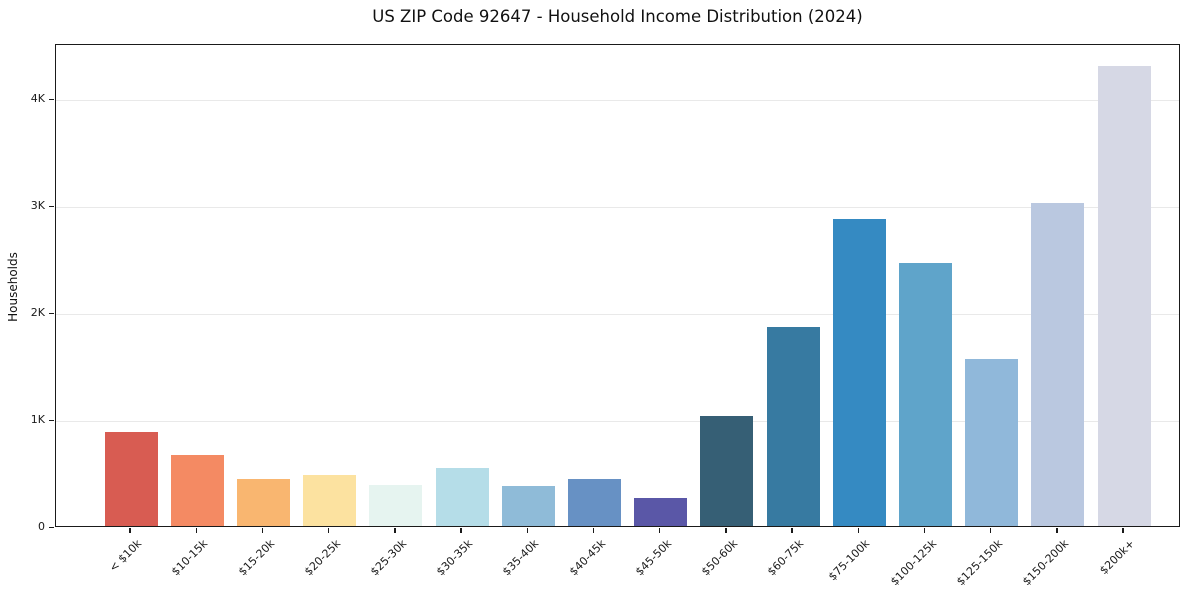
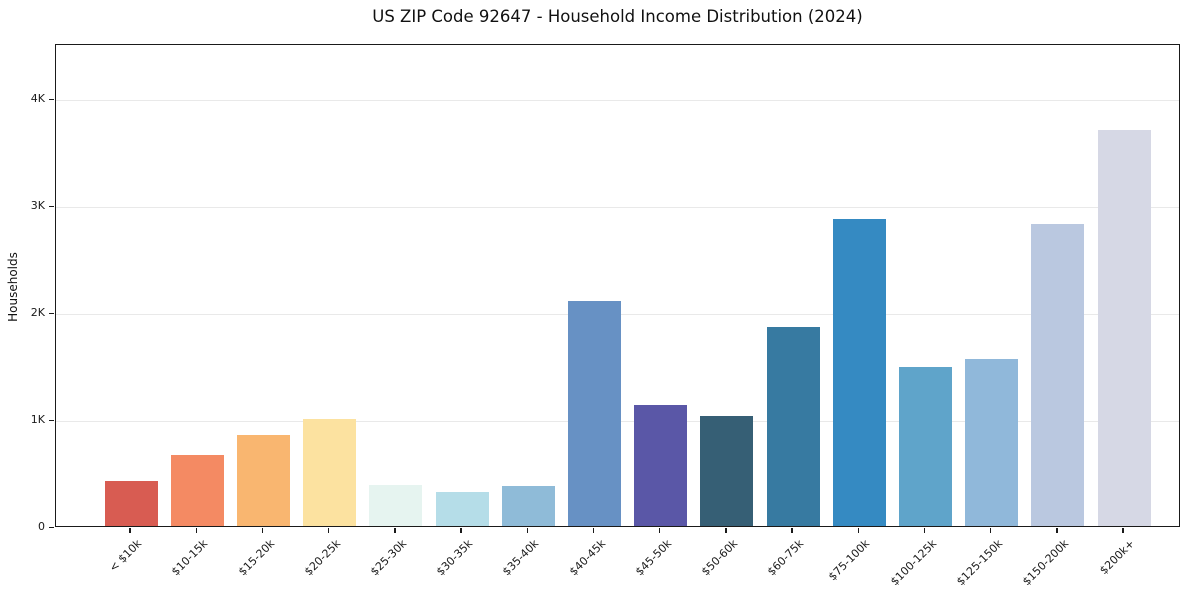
< $10k: 0.88K -> 0.42K
$15-20k: 0.44K -> 0.85K
$20-25k: 0.48K -> 1.00K
$30-35k: 0.54K -> 0.32K
$40-45k: 0.44K -> 2.10K
$45-50k: 0.26K -> 1.13K
$100-125k: 2.46K -> 1.49K
$150-200k: 3.02K -> 2.82K
$200k+: 4.30K -> 3.70K
